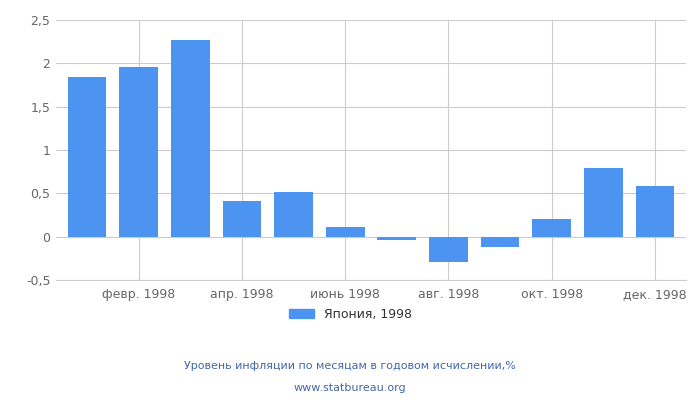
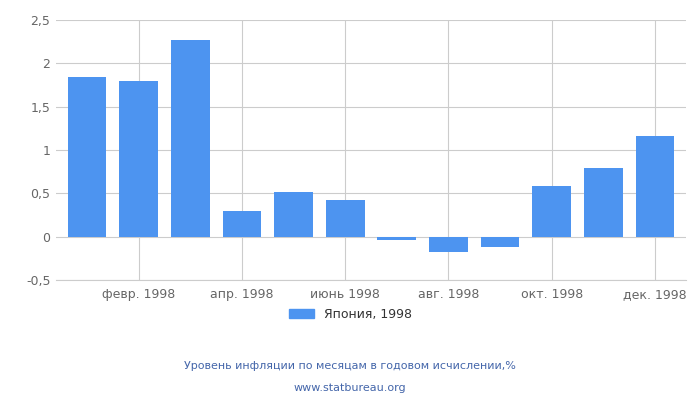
февр. 1998: 1,96 -> 1,80
апр. 1998: 0,41 -> 0,30
июнь 1998: 0,11 -> 0,42
авг. 1998: -0,29 -> -0,18
окт. 1998: 0,20 -> 0,58
дек. 1998: 0,59 -> 1,16
